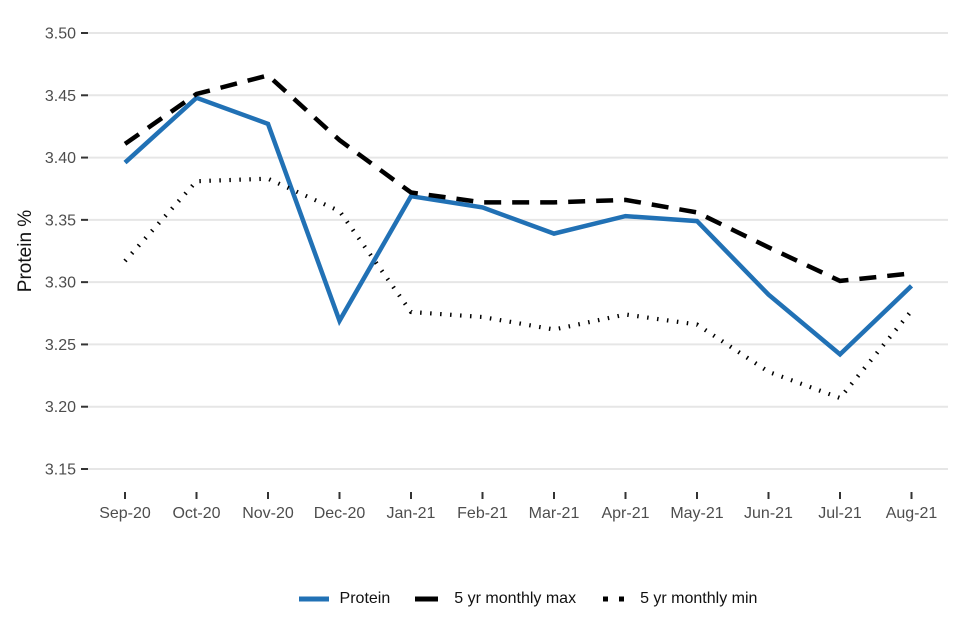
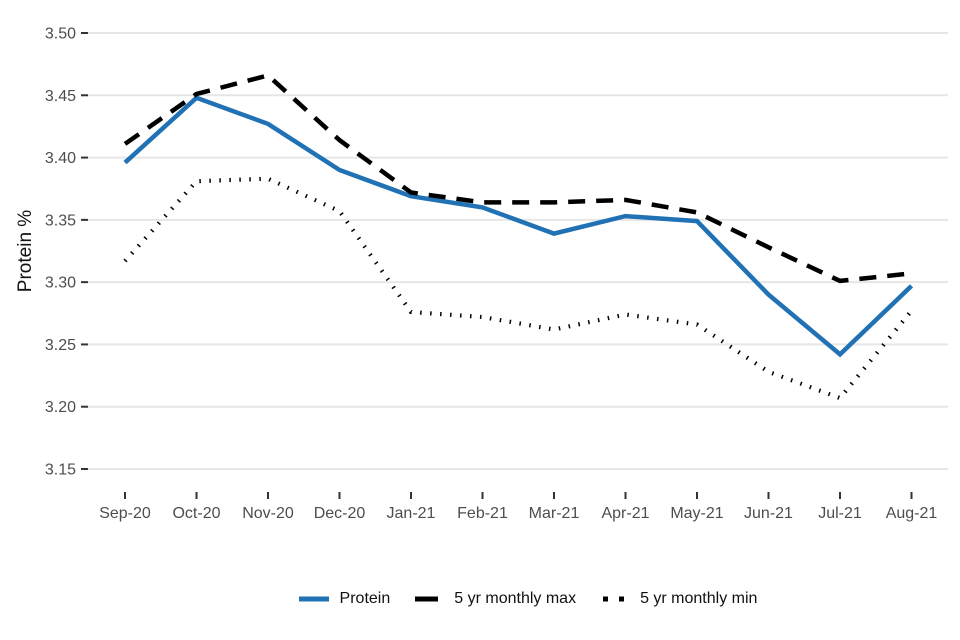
Protein/Dec-20: 3.269 -> 3.390
